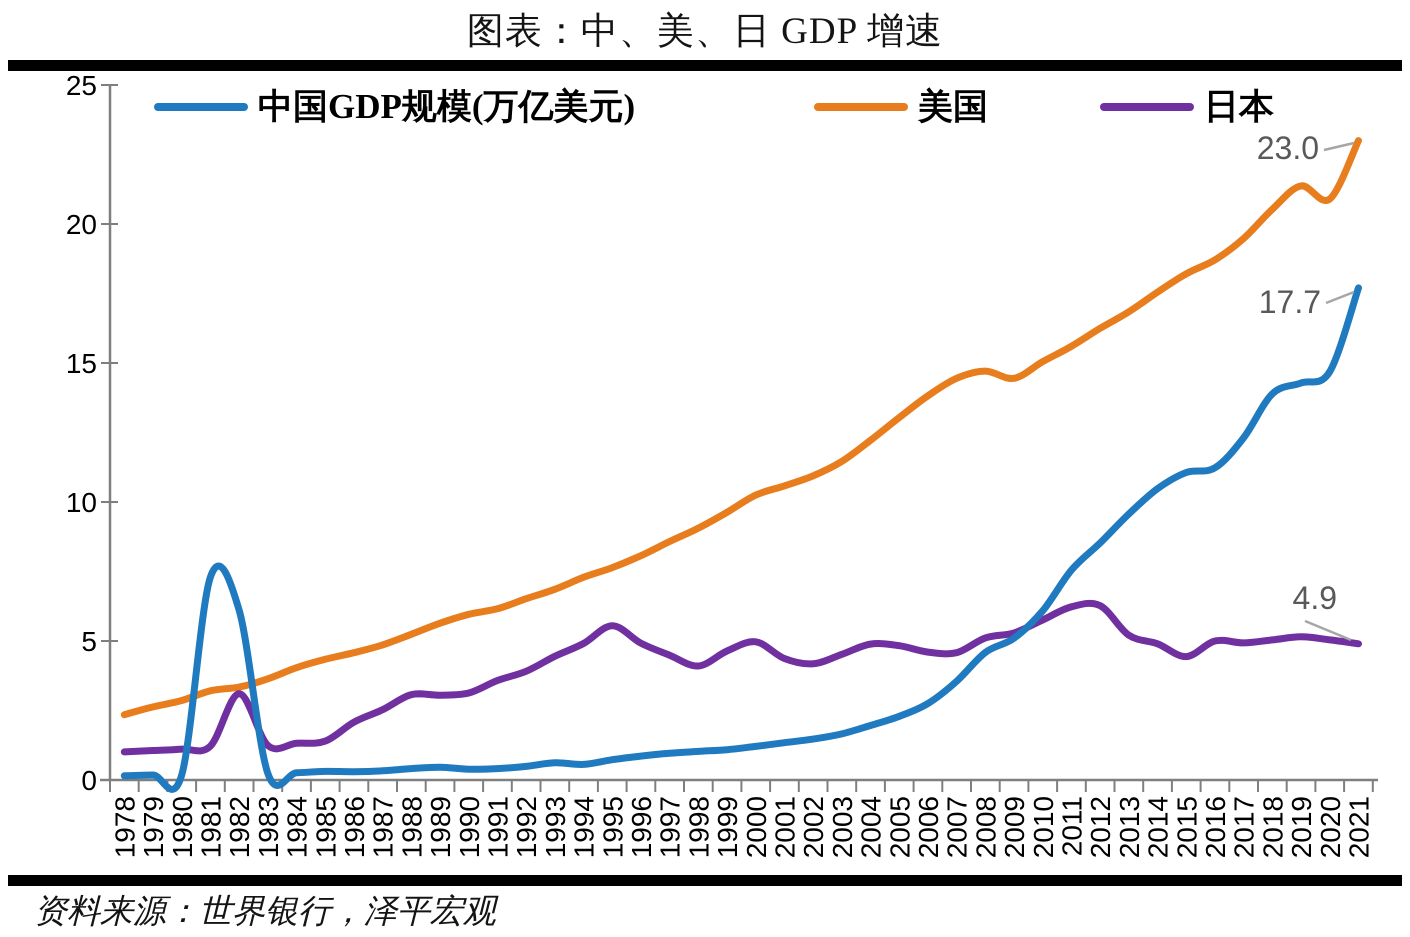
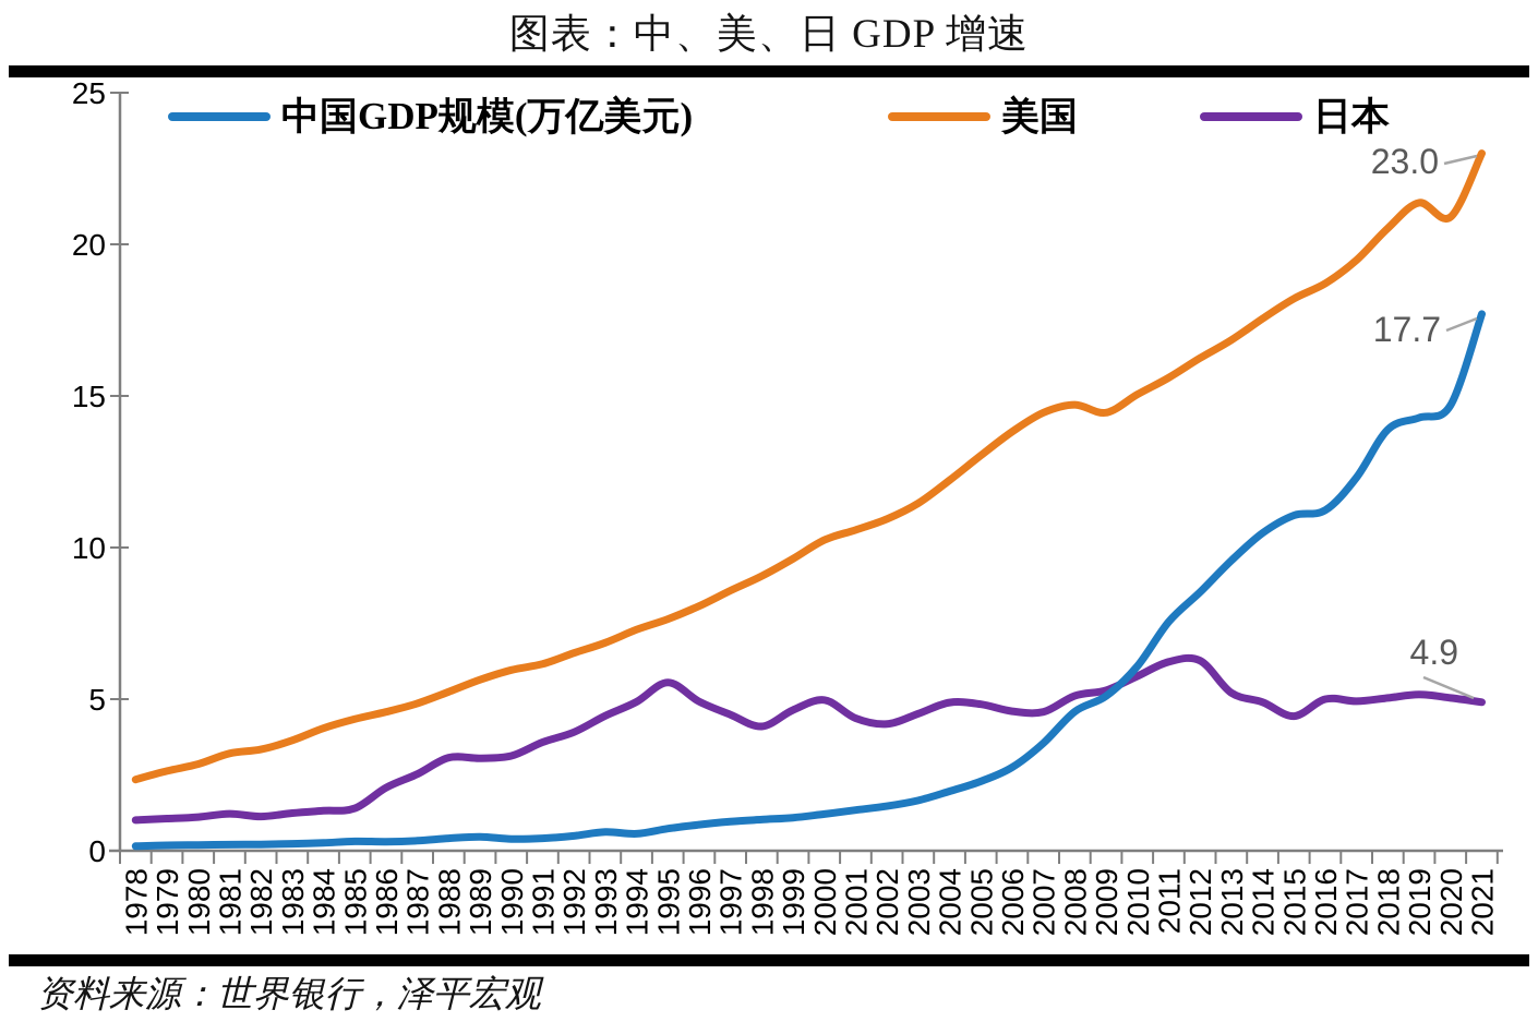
中国GDP规模(万亿美元)/1981: 7.3 -> 0.2
中国GDP规模(万亿美元)/1982: 6.1 -> 0.2
日本/1982: 3.1 -> 1.1
